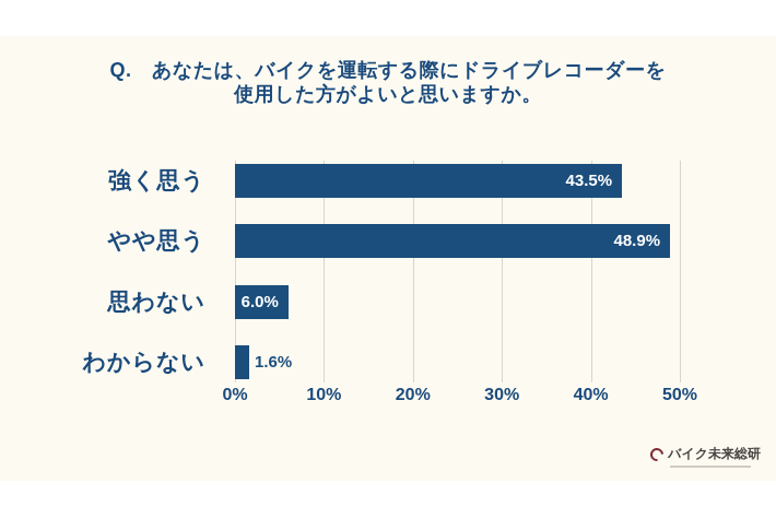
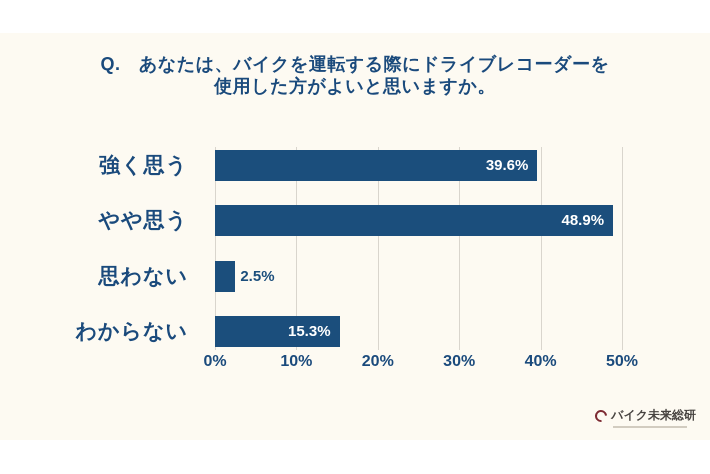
強く思う: 43.5% -> 39.6%
思わない: 6.0% -> 2.5%
わからない: 1.6% -> 15.3%
